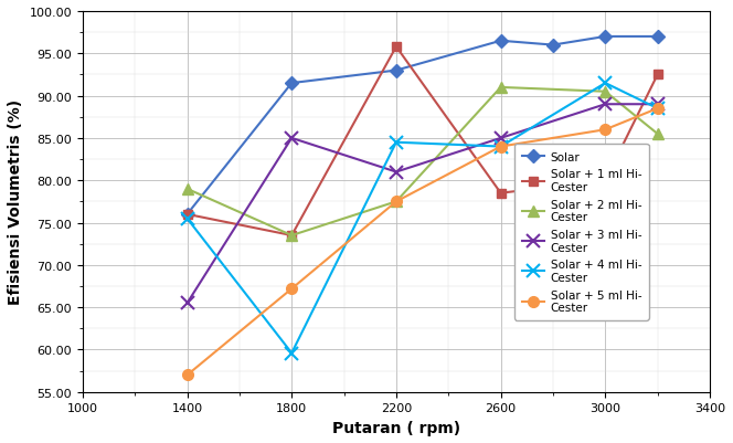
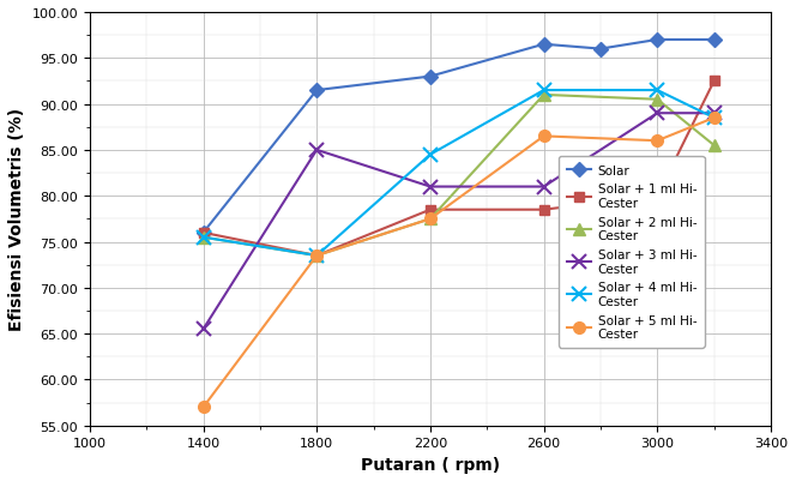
Solar + 2 ml Hi- Cester/1400: 79.0 -> 75.5
Solar + 4 ml Hi- Cester/1800: 59.6 -> 73.5
Solar + 5 ml Hi- Cester/1800: 67.2 -> 73.5
Solar + 1 ml Hi- Cester/2200: 95.8 -> 78.5
Solar + 3 ml Hi- Cester/2600: 85.0 -> 81.0
Solar + 4 ml Hi- Cester/2600: 84.0 -> 91.5
Solar + 5 ml Hi- Cester/2600: 84.0 -> 86.5
